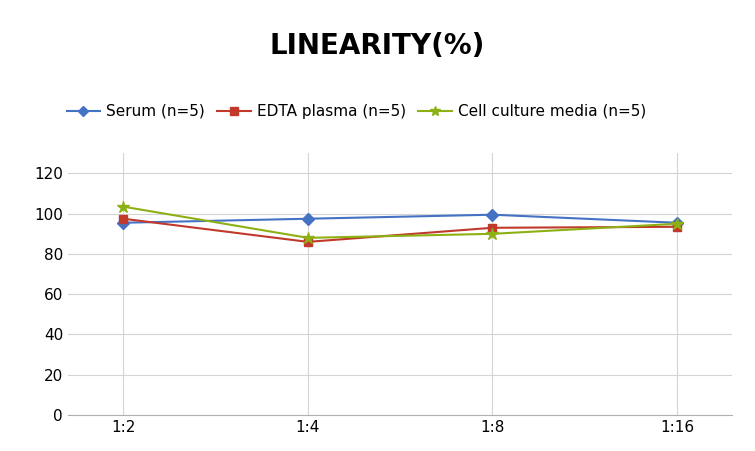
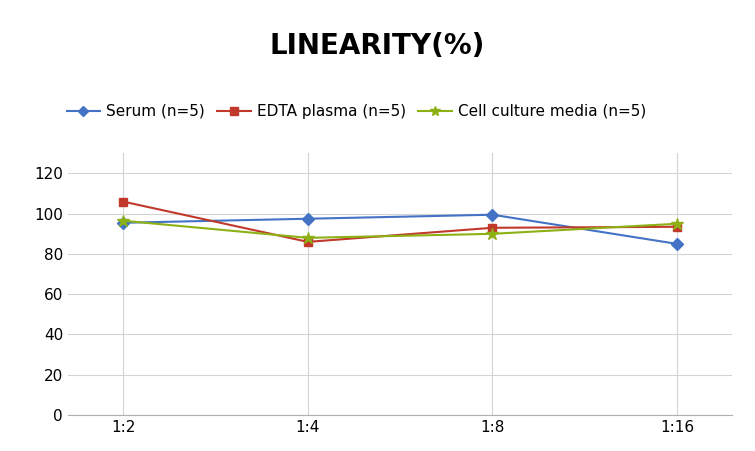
EDTA plasma (n=5)/1:2: 97.5 -> 106.0
Cell culture media (n=5)/1:2: 103.5 -> 96.5
Serum (n=5)/1:16: 95.5 -> 85.0
